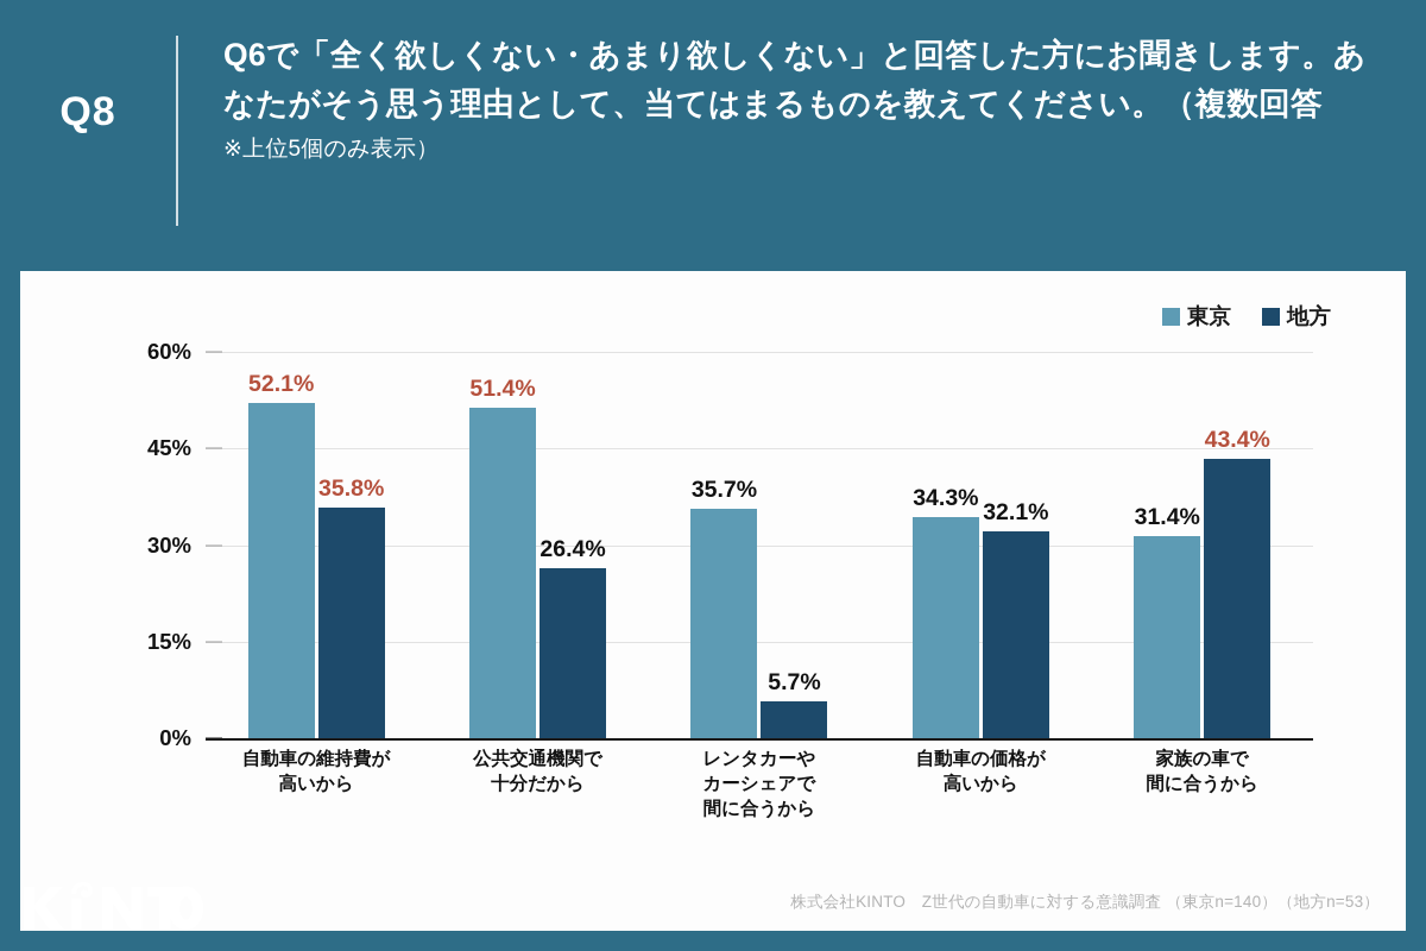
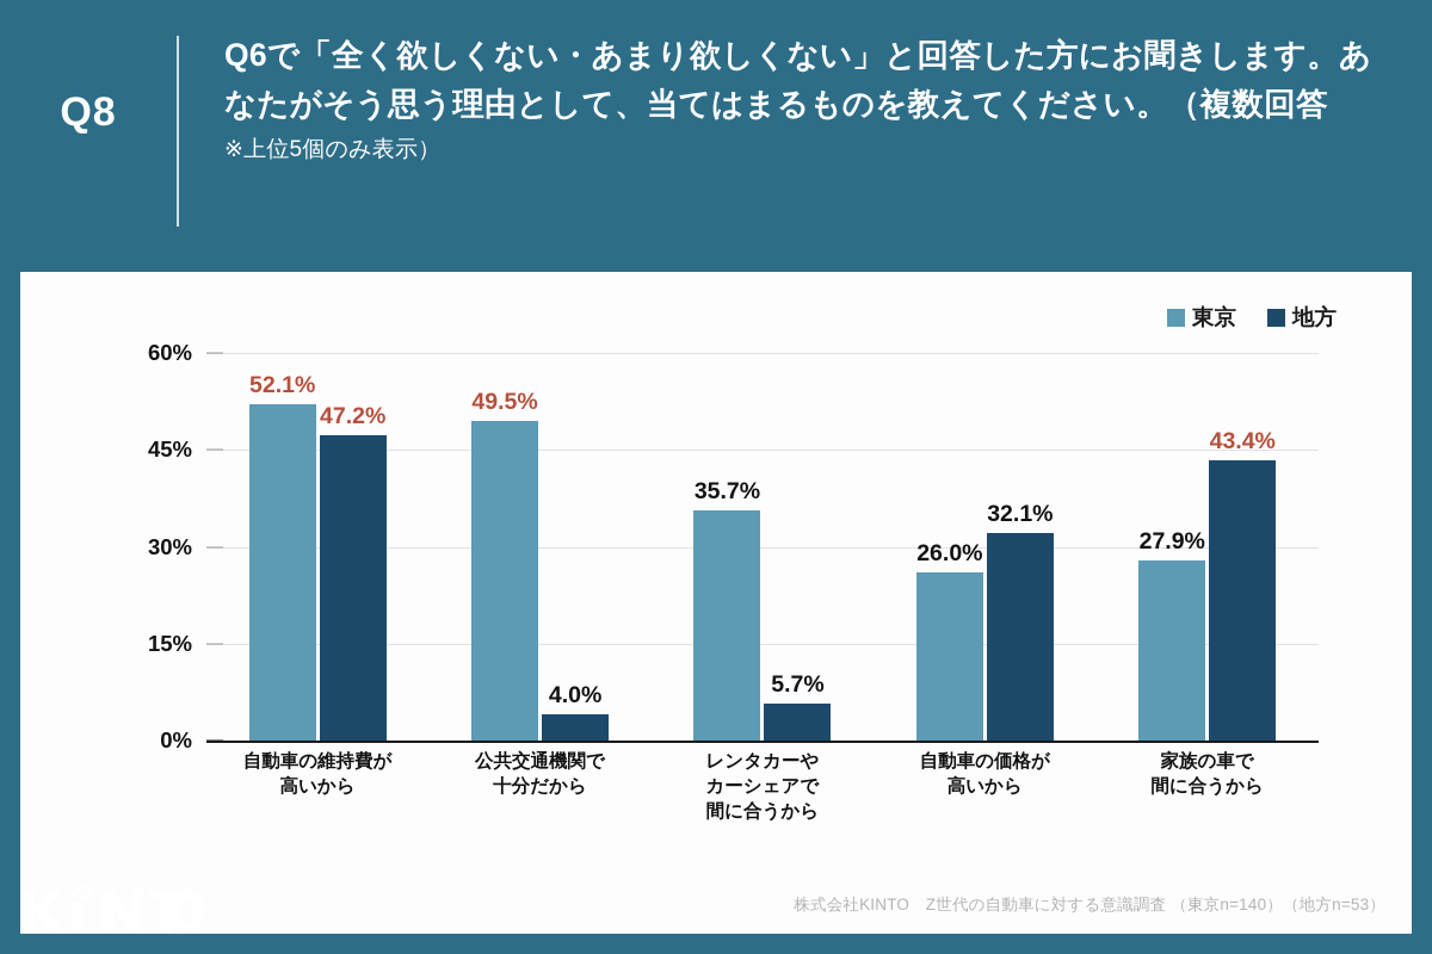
地方/自動車の維持費が 高いから: 35.8% -> 47.2%
東京/公共交通機関で 十分だから: 51.4% -> 49.5%
地方/公共交通機関で 十分だから: 26.4% -> 4.0%
東京/自動車の価格が 高いから: 34.3% -> 26.0%
東京/家族の車で 間に合うから: 31.4% -> 27.9%
